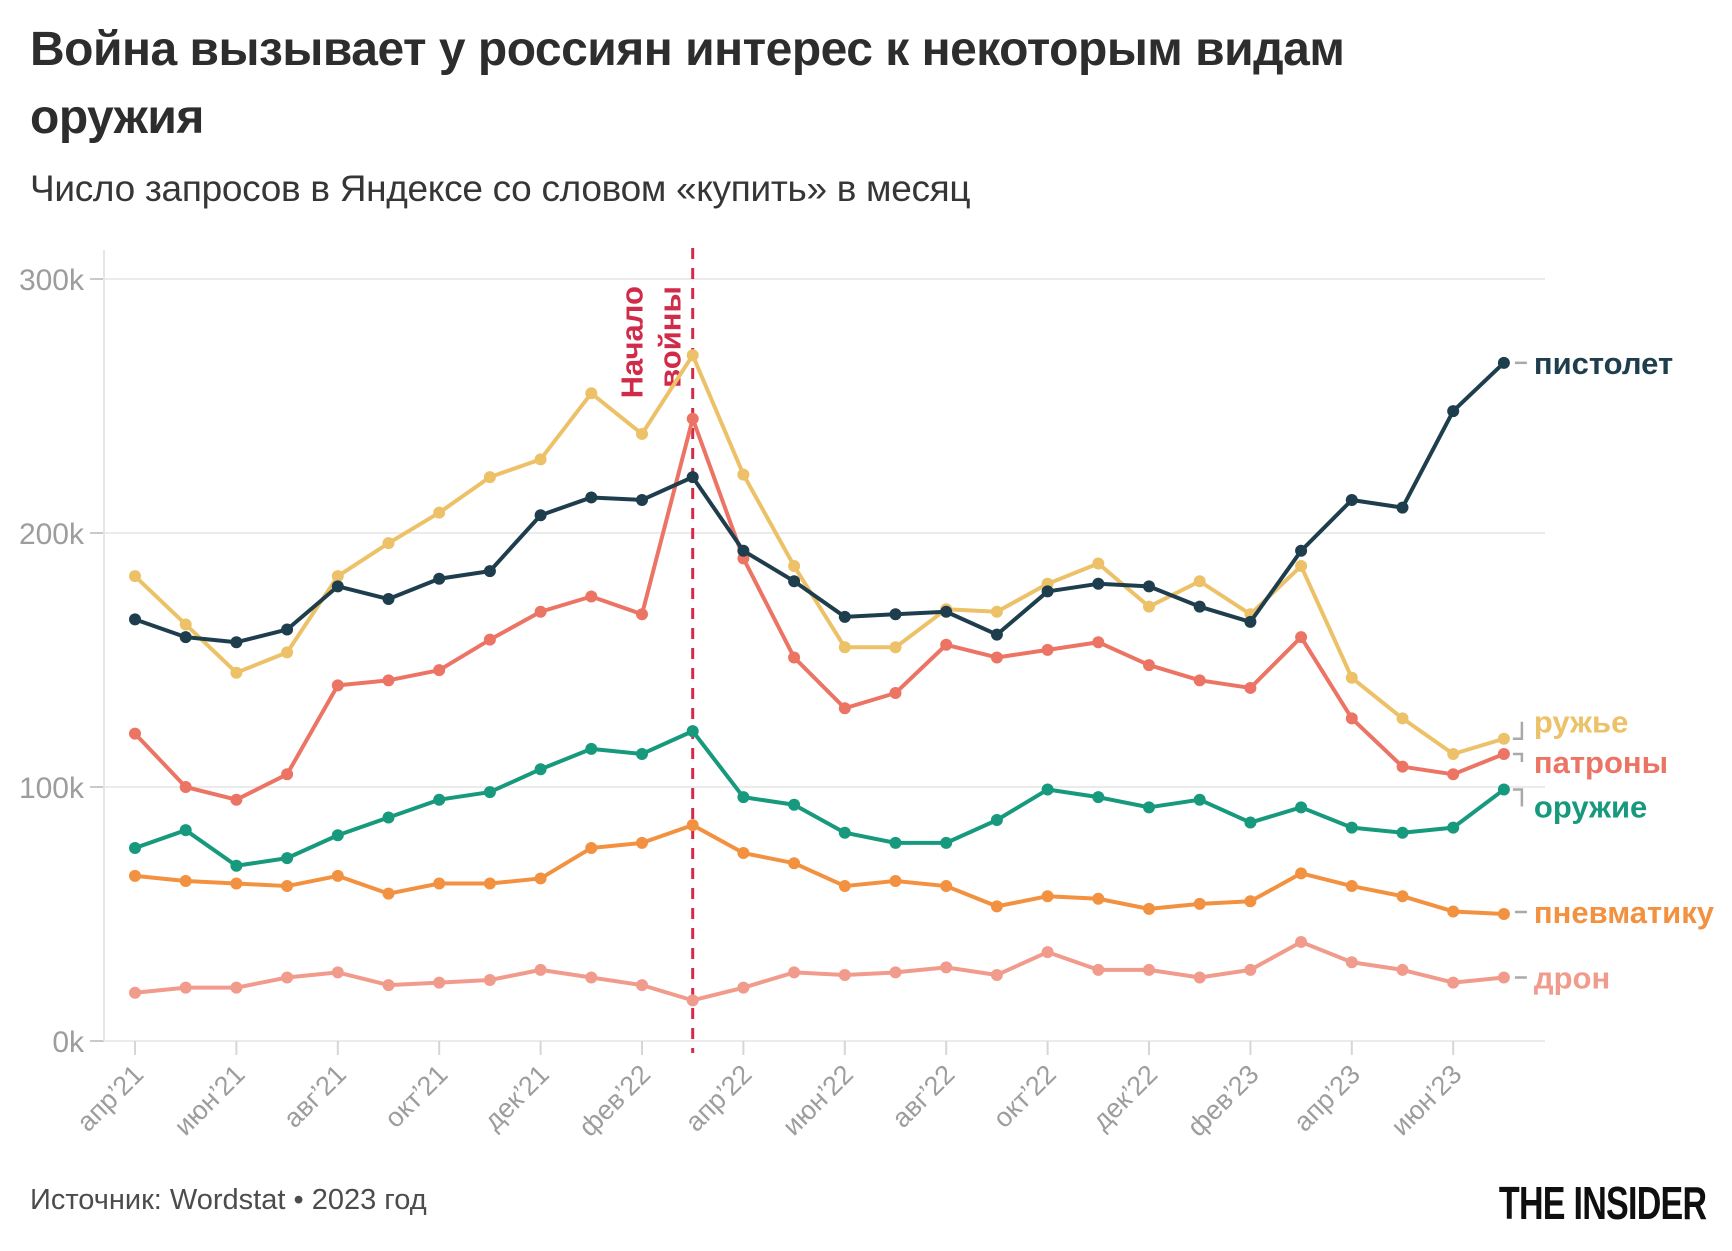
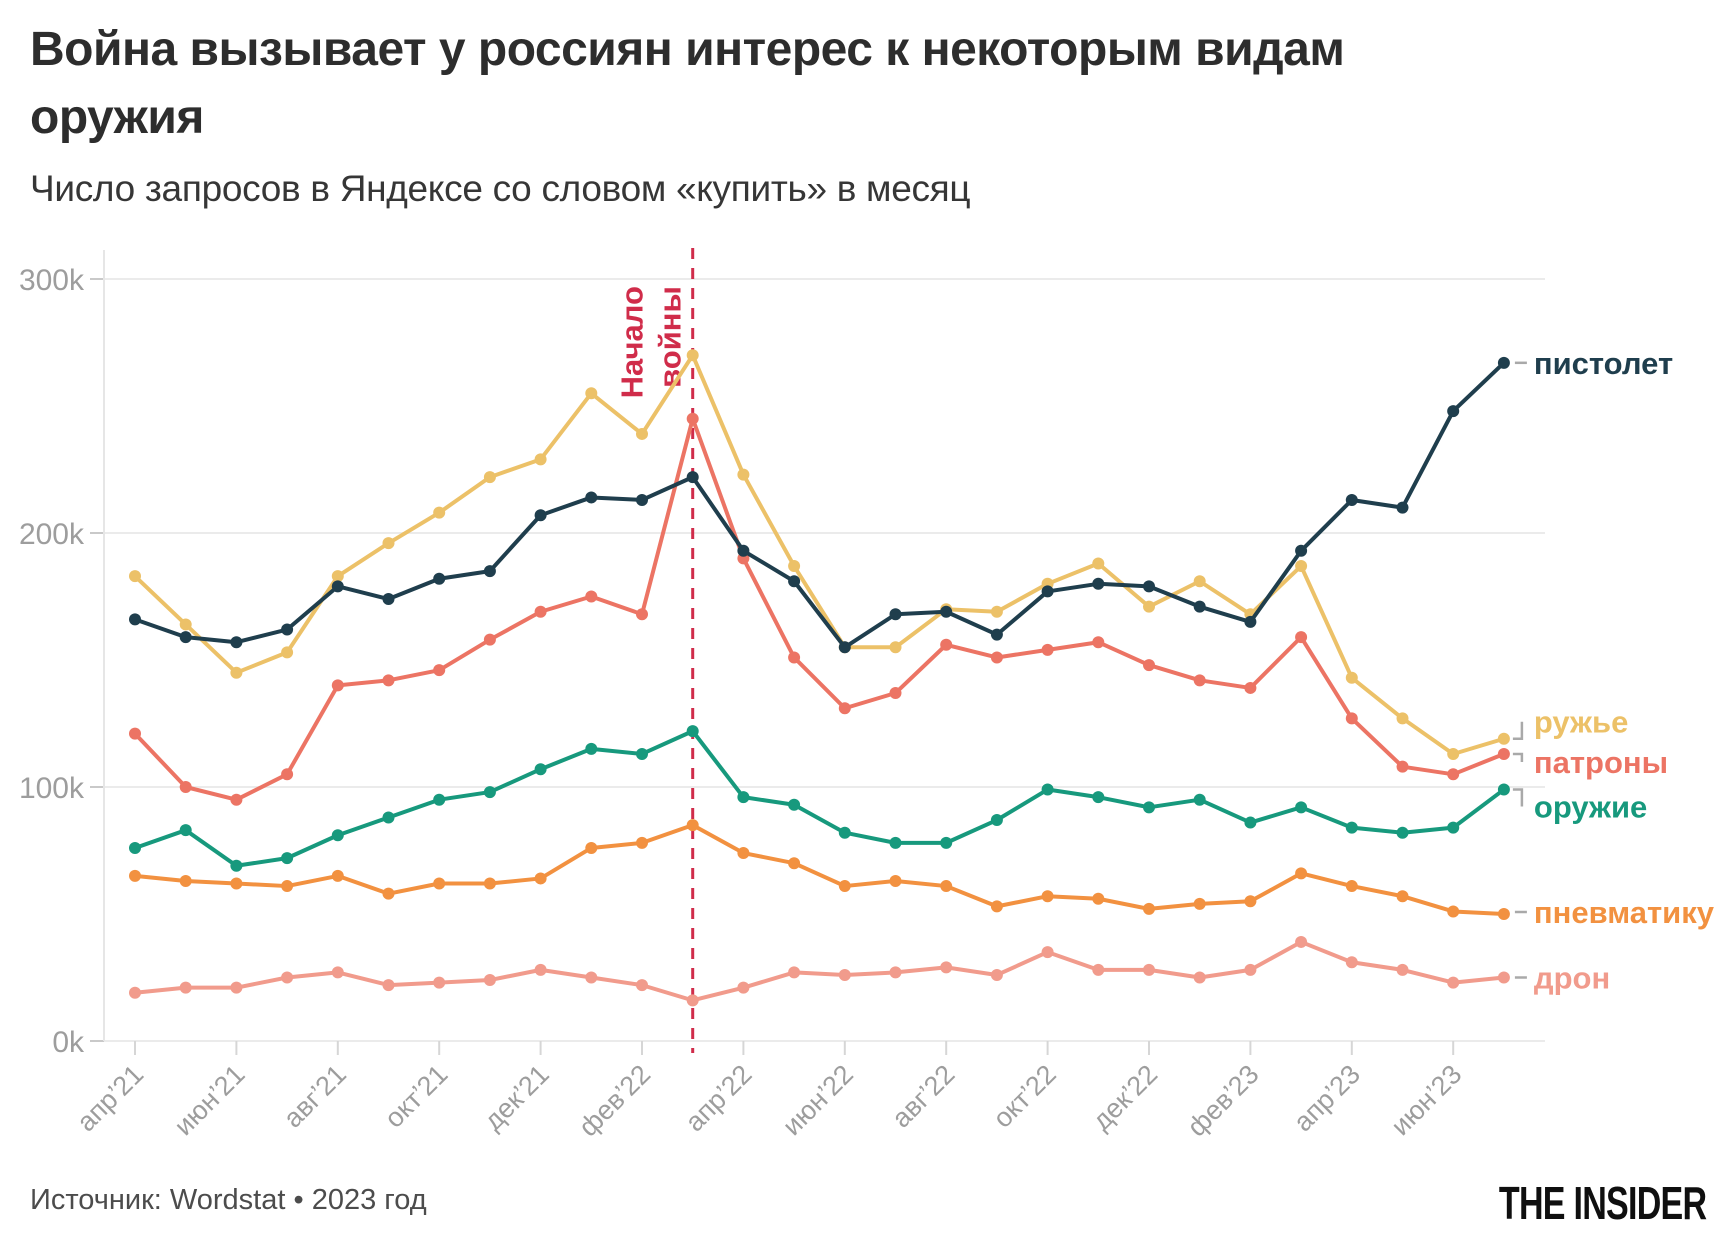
пистолет/июн’22: 167k -> 155k
